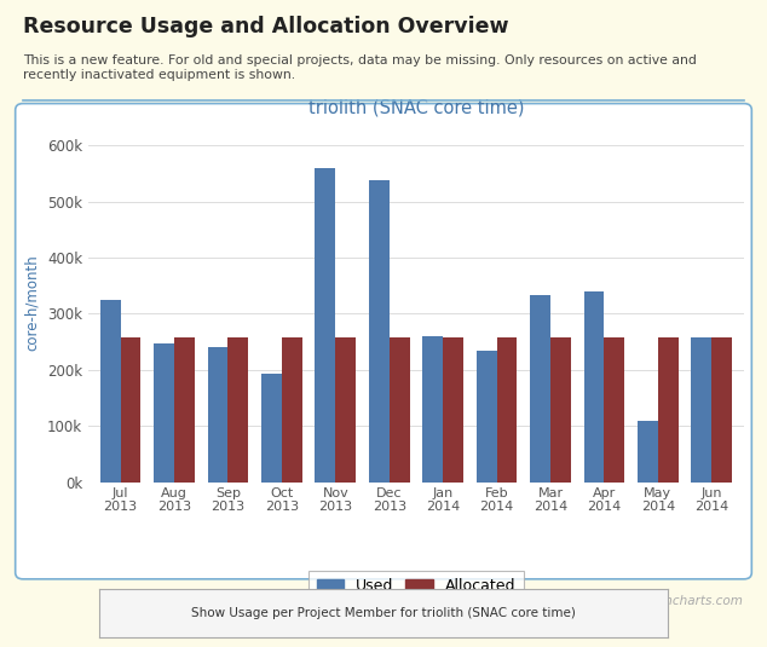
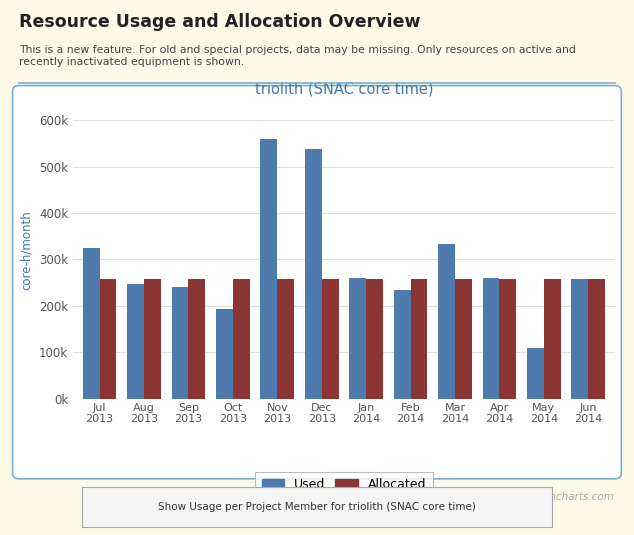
Used/Apr 2014: 340k -> 260k
